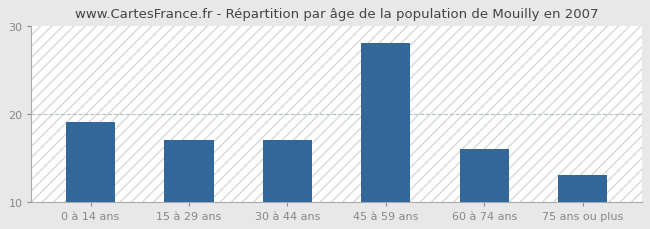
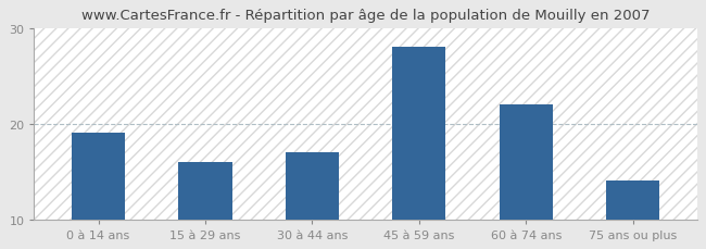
15 à 29 ans: 17 -> 16
60 à 74 ans: 16 -> 22
75 ans ou plus: 13 -> 14
